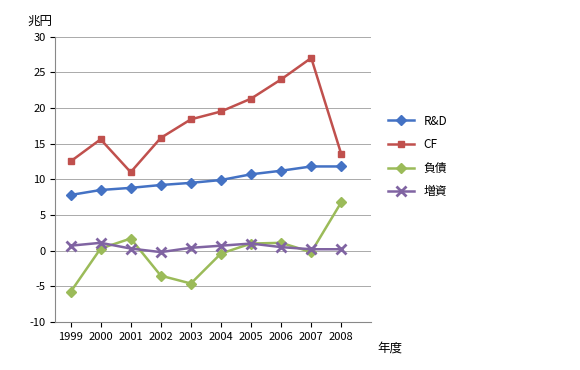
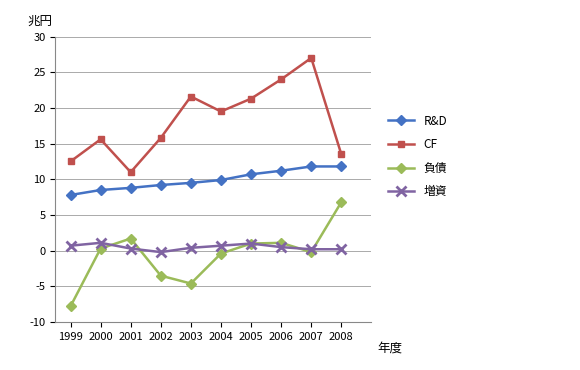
負債/1999: -5.8 -> -7.8
CF/2003: 18.4 -> 21.6
